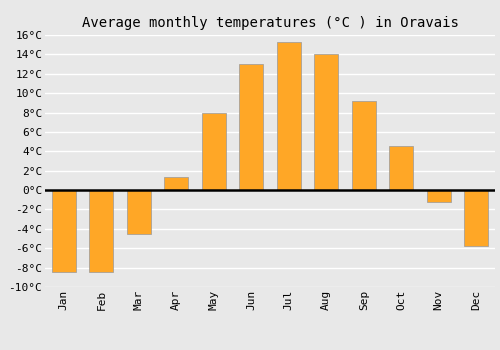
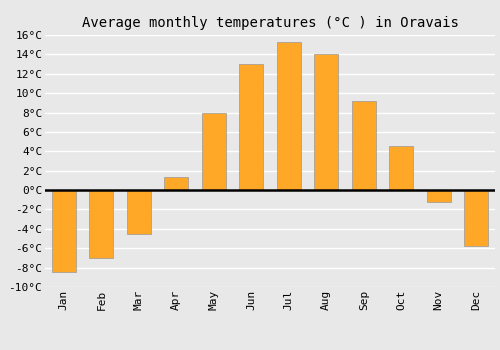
Feb: -8.5°C -> -7.0°C
